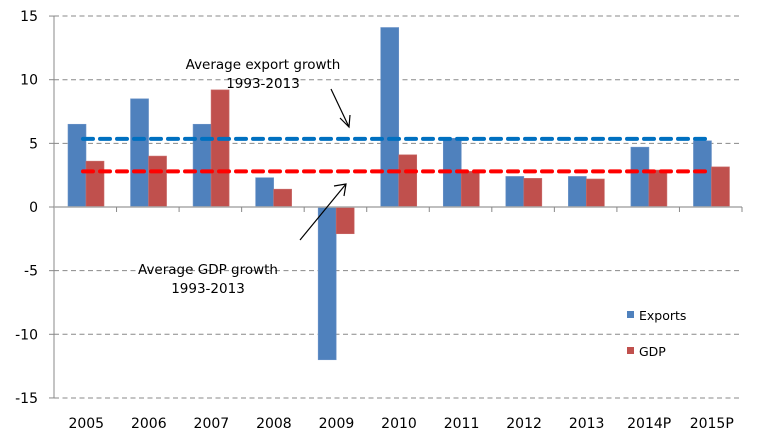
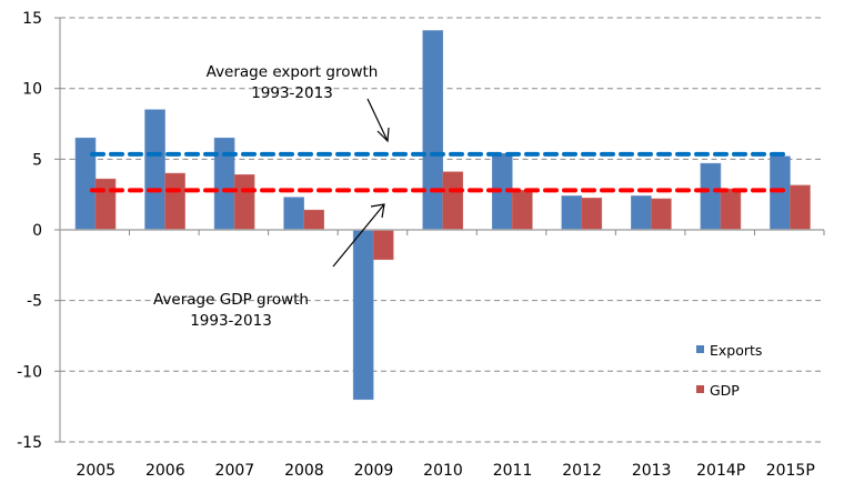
GDP/2007: 9.2 -> 3.9
